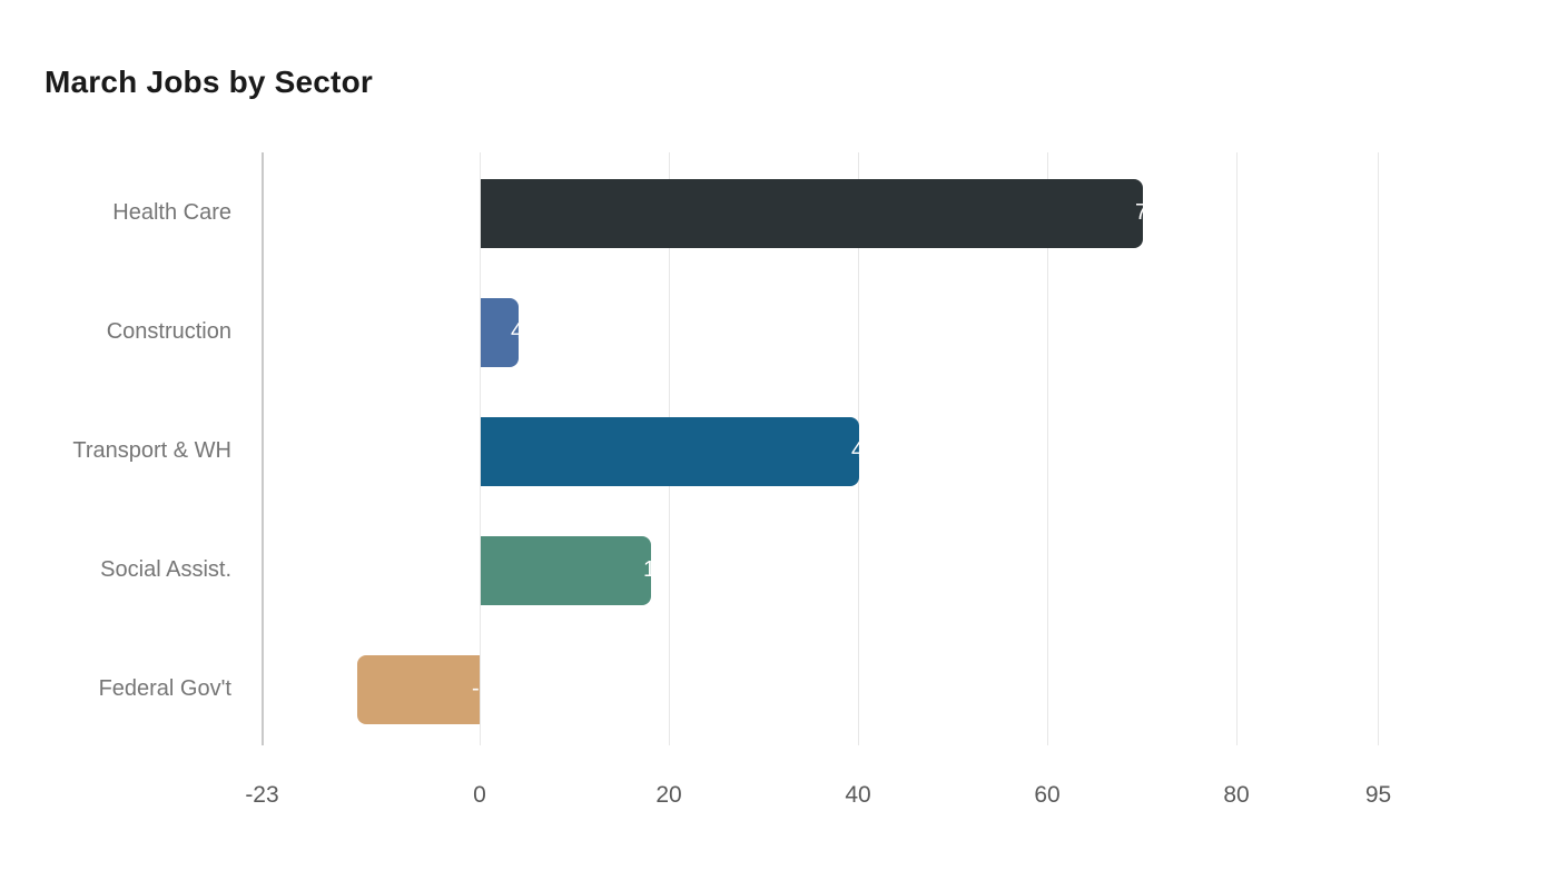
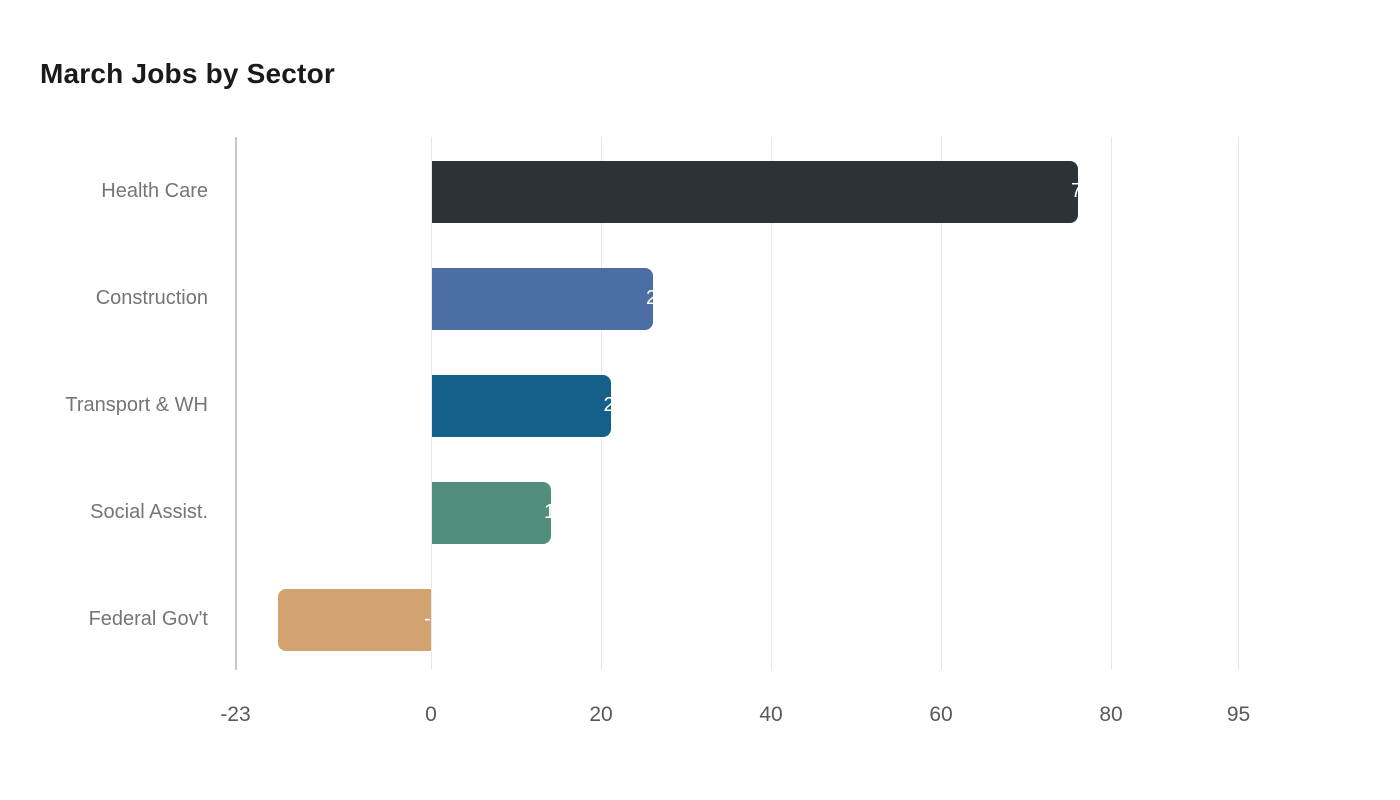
Health Care: 70 -> 76
Construction: 4 -> 26
Transport & WH: 40 -> 21
Social Assist.: 18 -> 14
Federal Gov't: -13 -> -18
